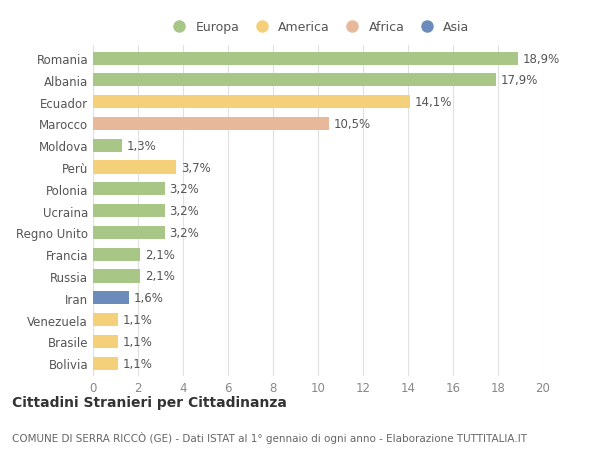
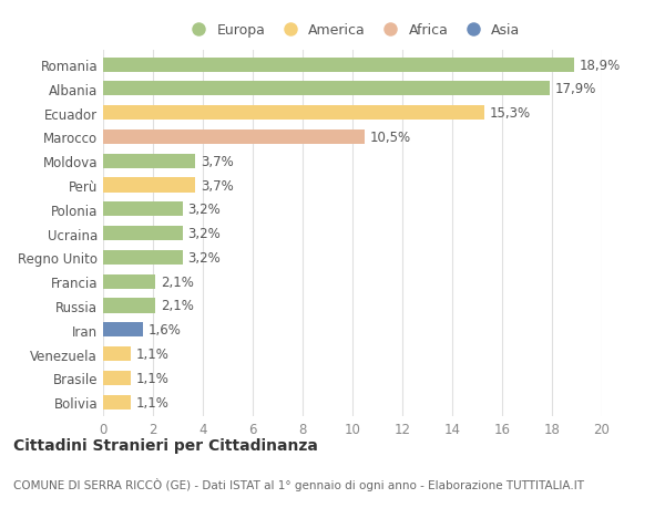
Ecuador: 14,1% -> 15,3%
Moldova: 1,3% -> 3,7%
